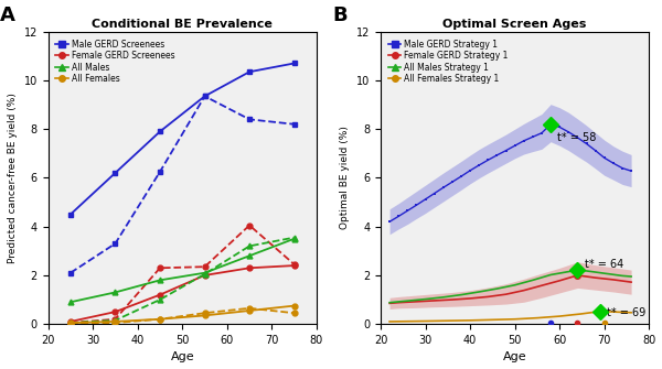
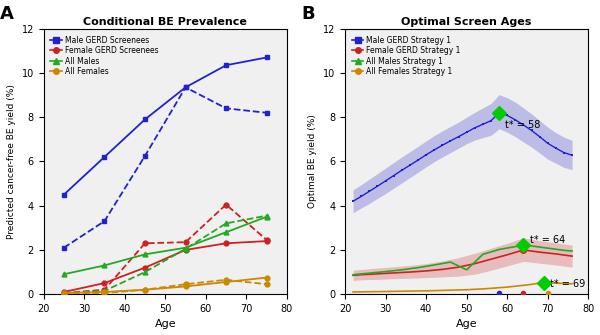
Optimal Screen Ages/All Males Strategy 1/50: 1.60 -> 1.10
